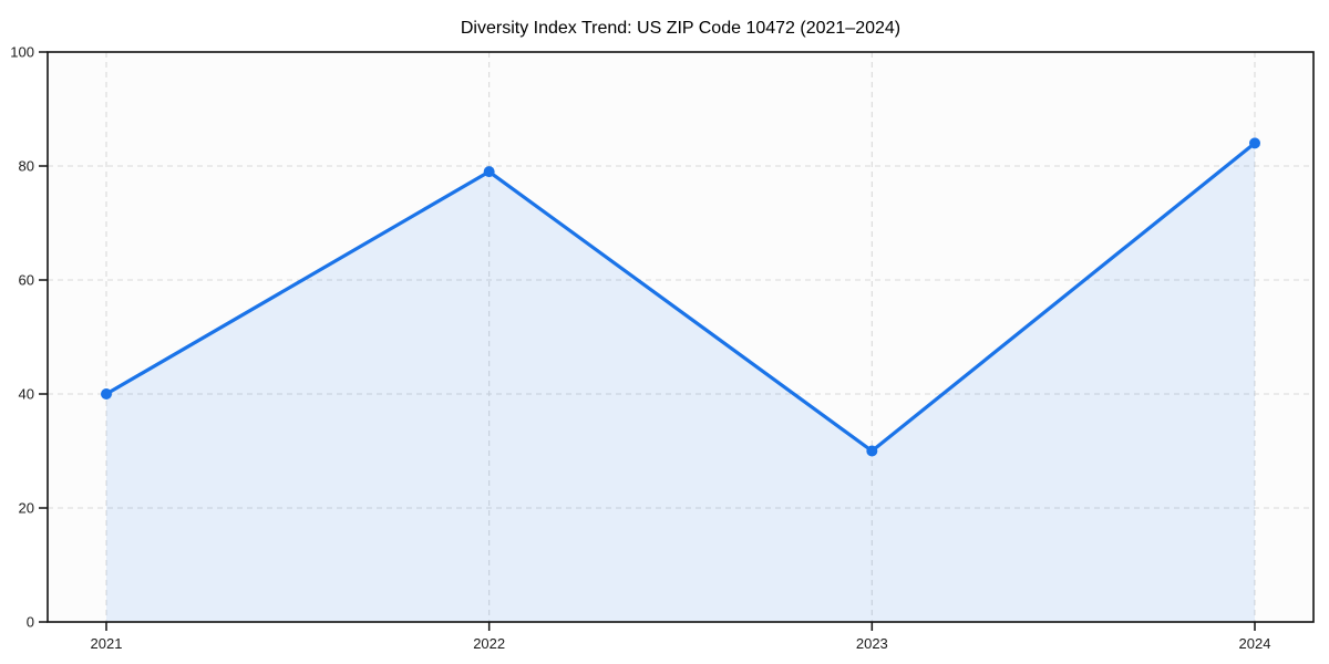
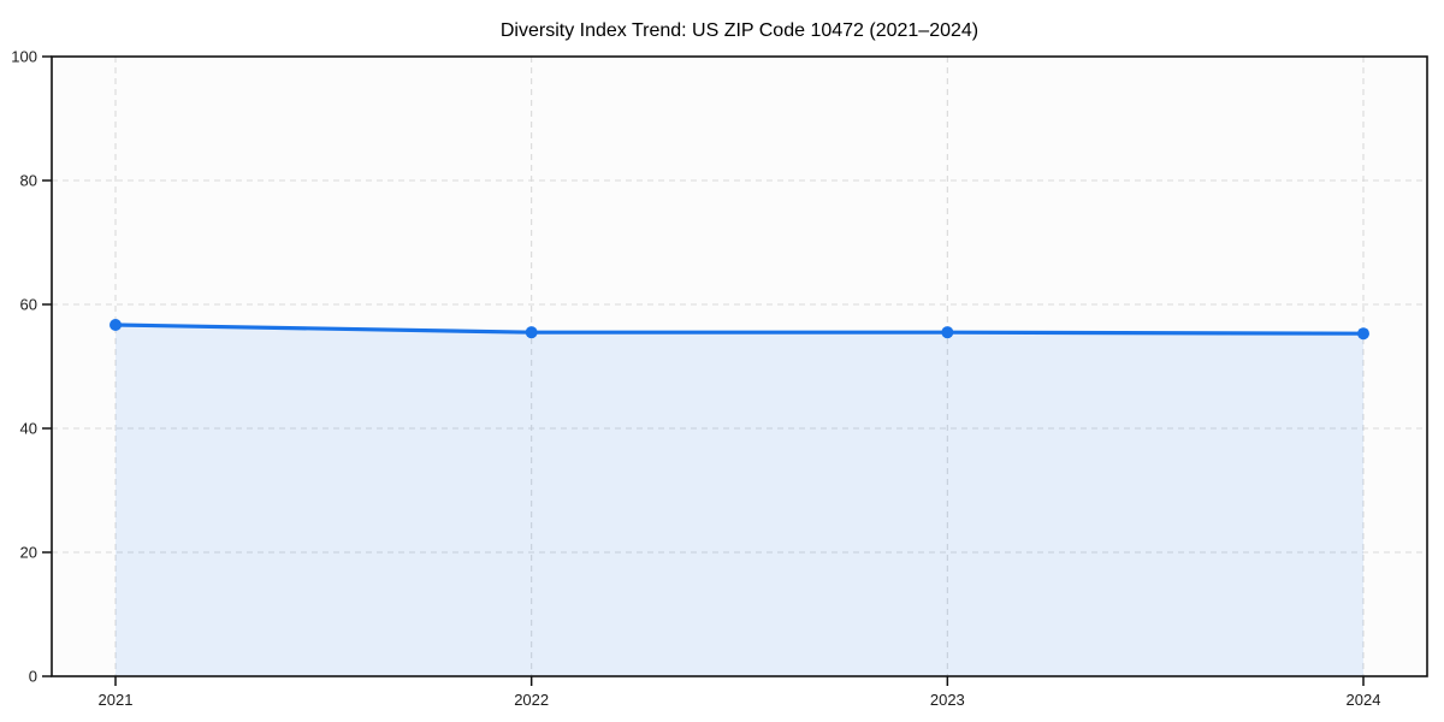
2021: 40 -> 57
2022: 79 -> 56
2023: 30 -> 56
2024: 84 -> 55
